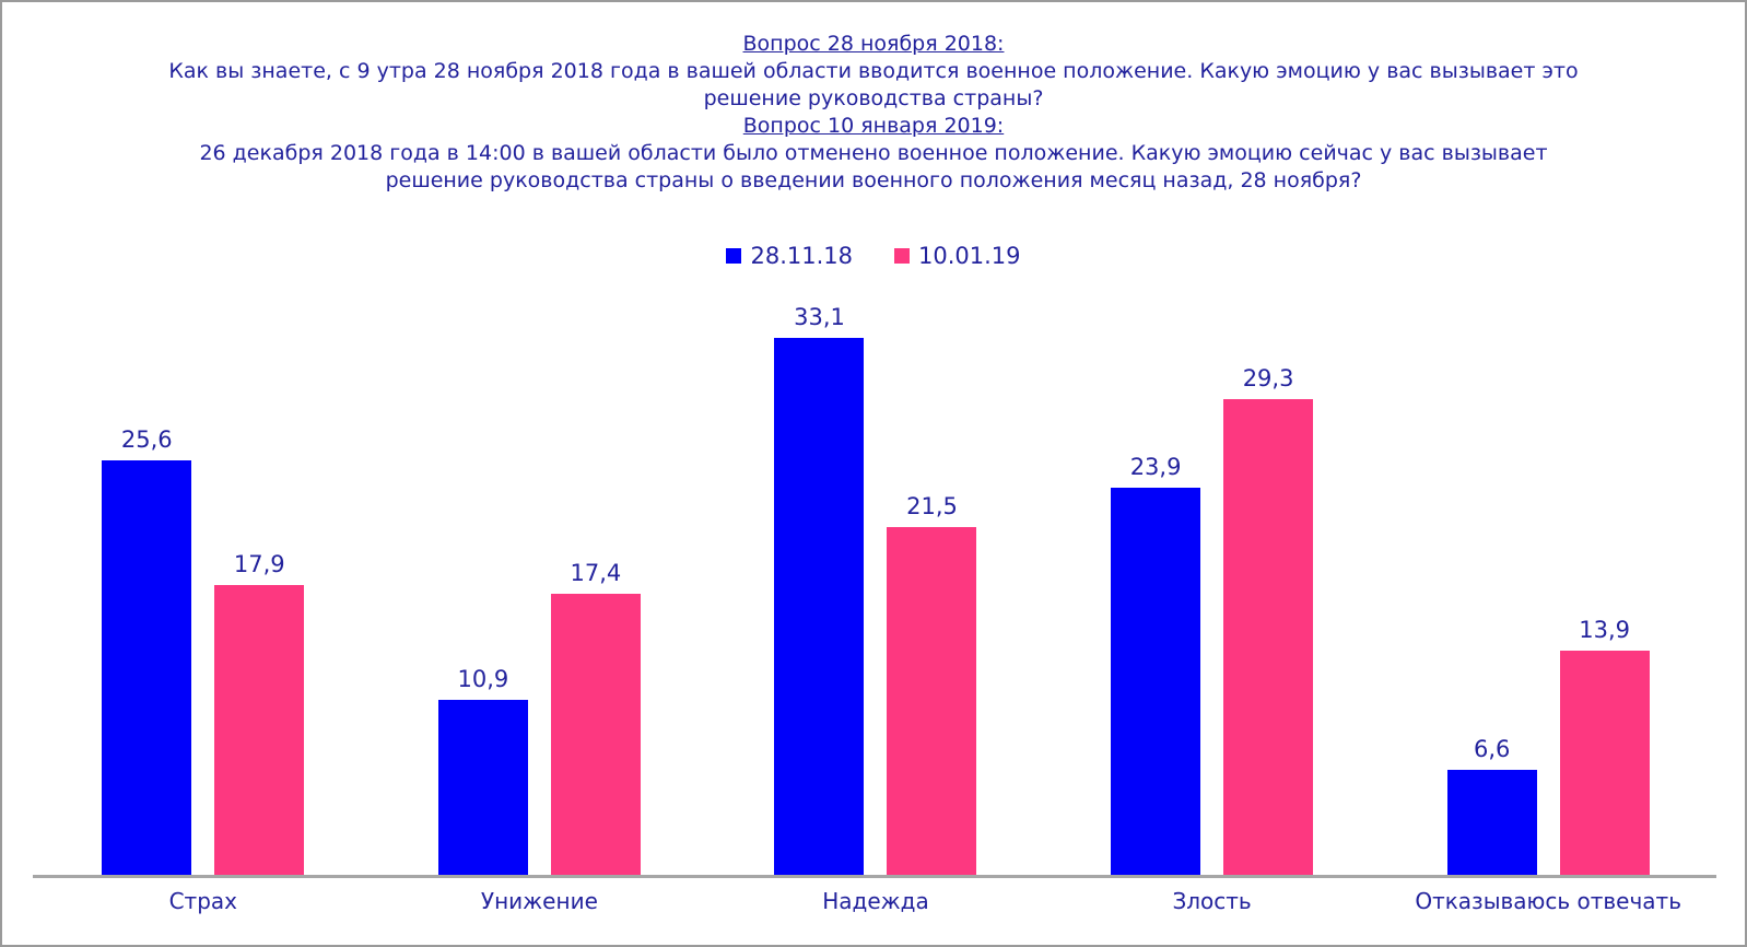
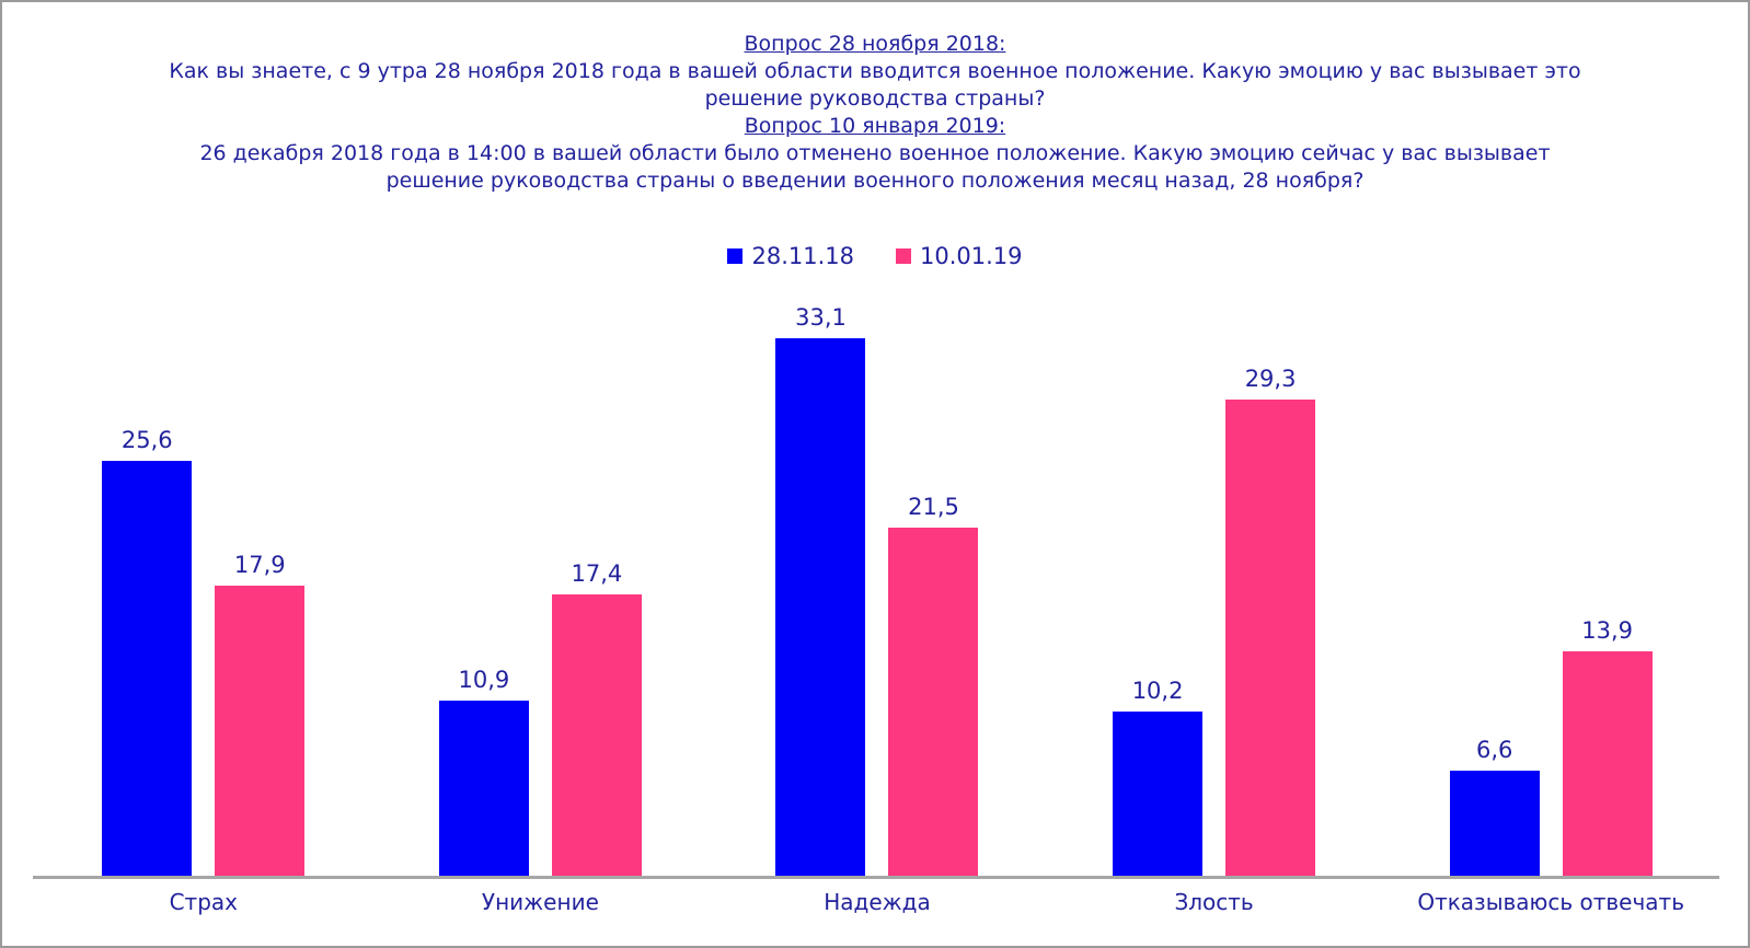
28.11.18/Злость: 23,9 -> 10,2
